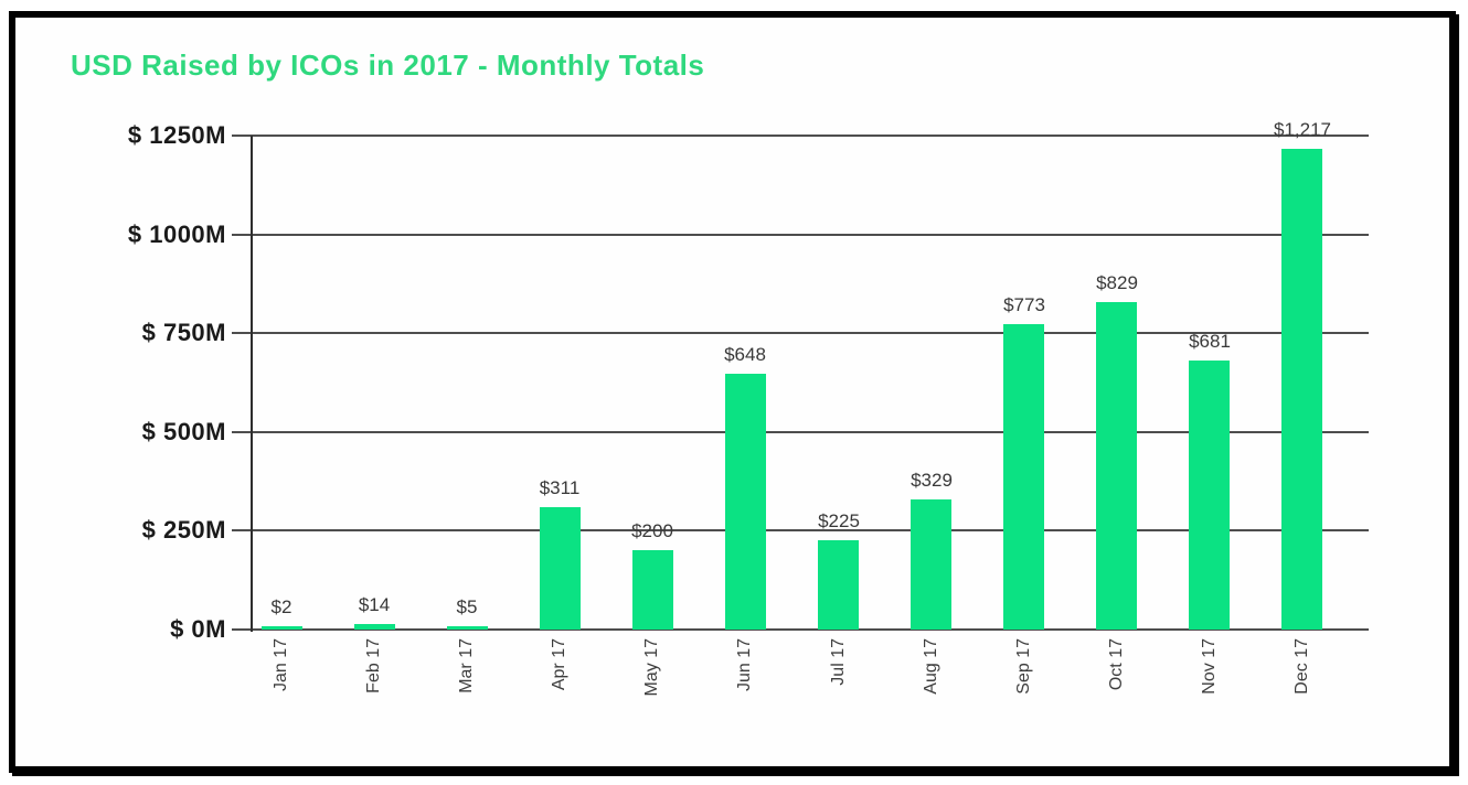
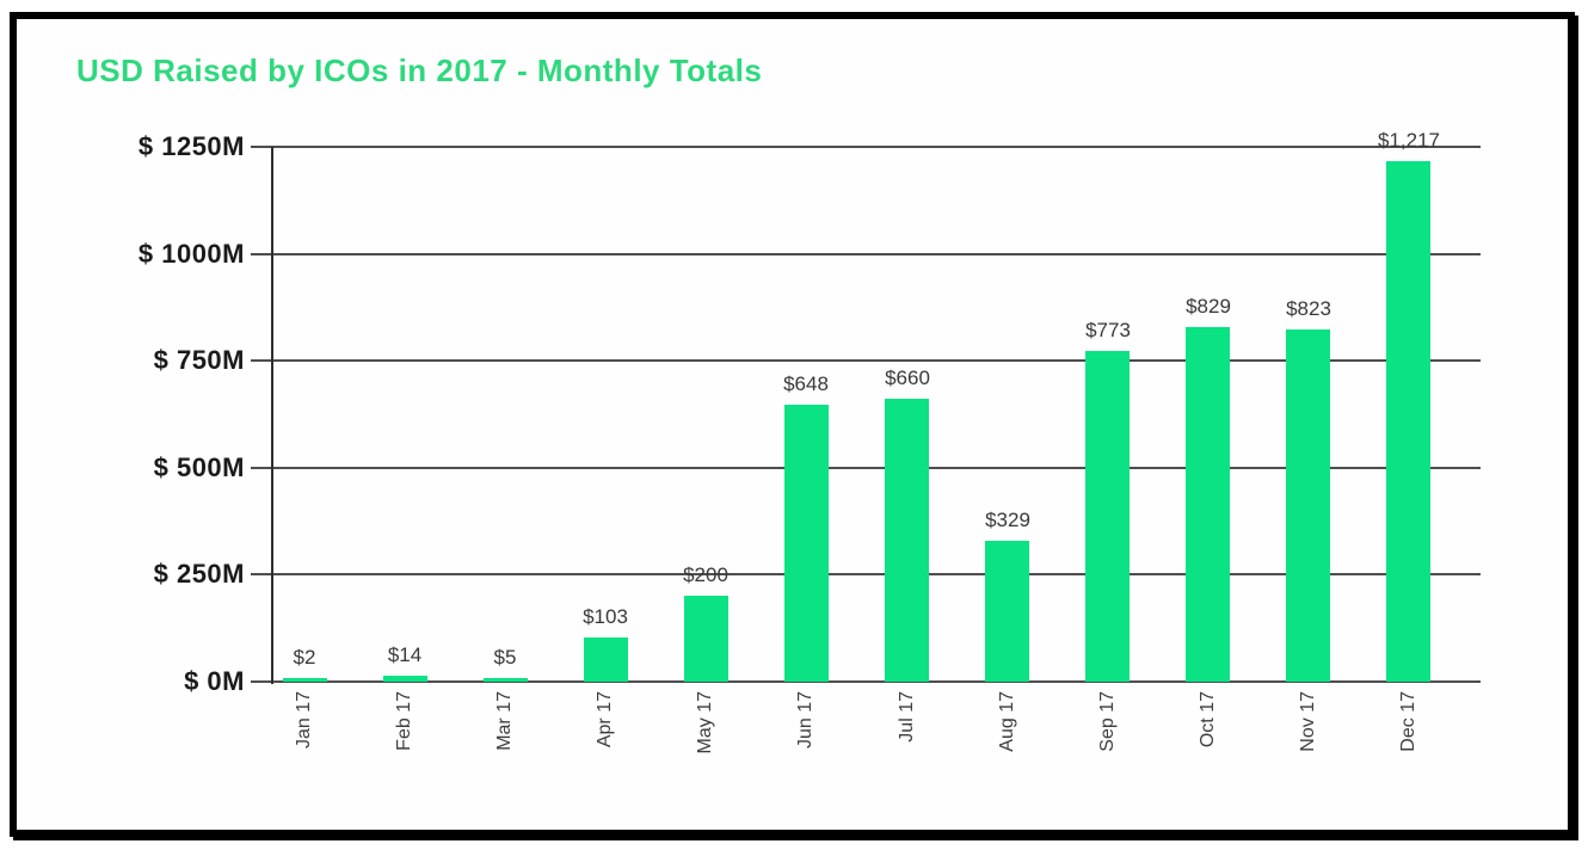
Apr 17: $311 -> $103
Jul 17: $225 -> $660
Nov 17: $681 -> $823
